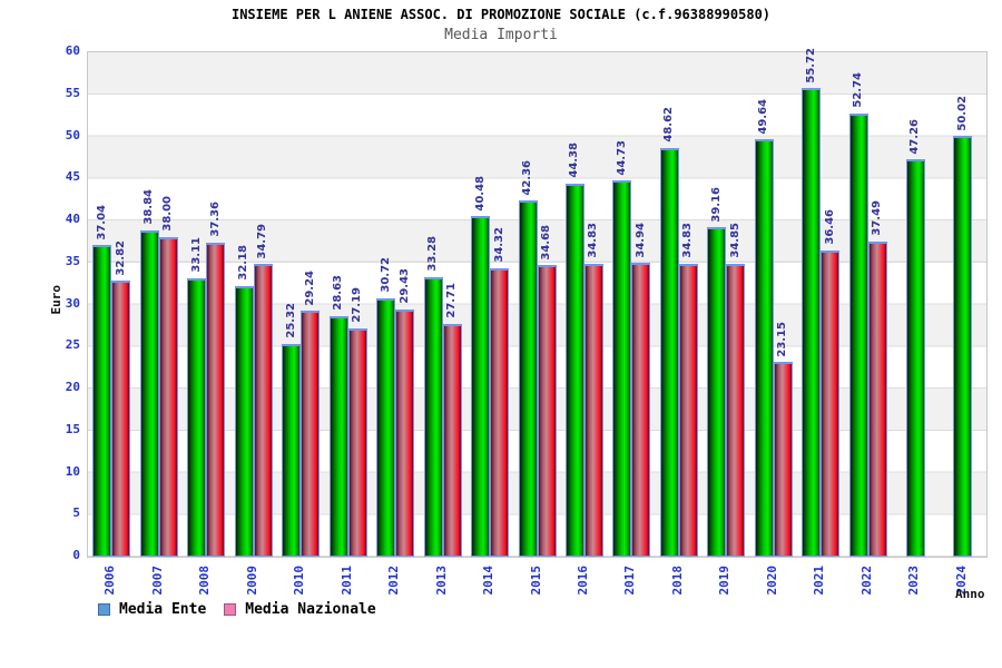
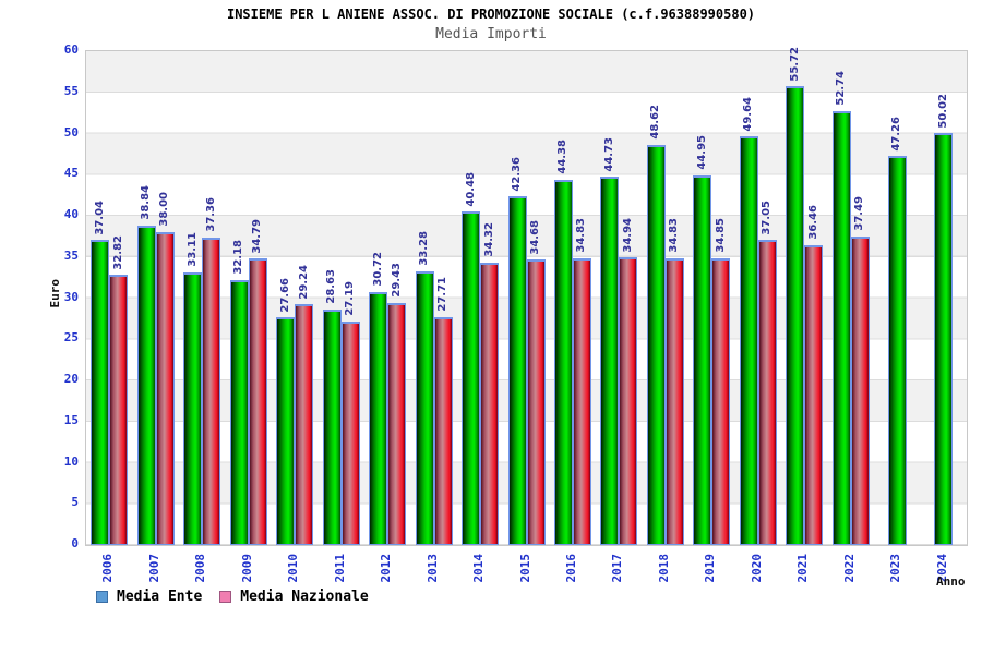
Media Ente/2010: 25.32 -> 27.66
Media Ente/2019: 39.16 -> 44.95
Media Nazionale/2020: 23.15 -> 37.05
